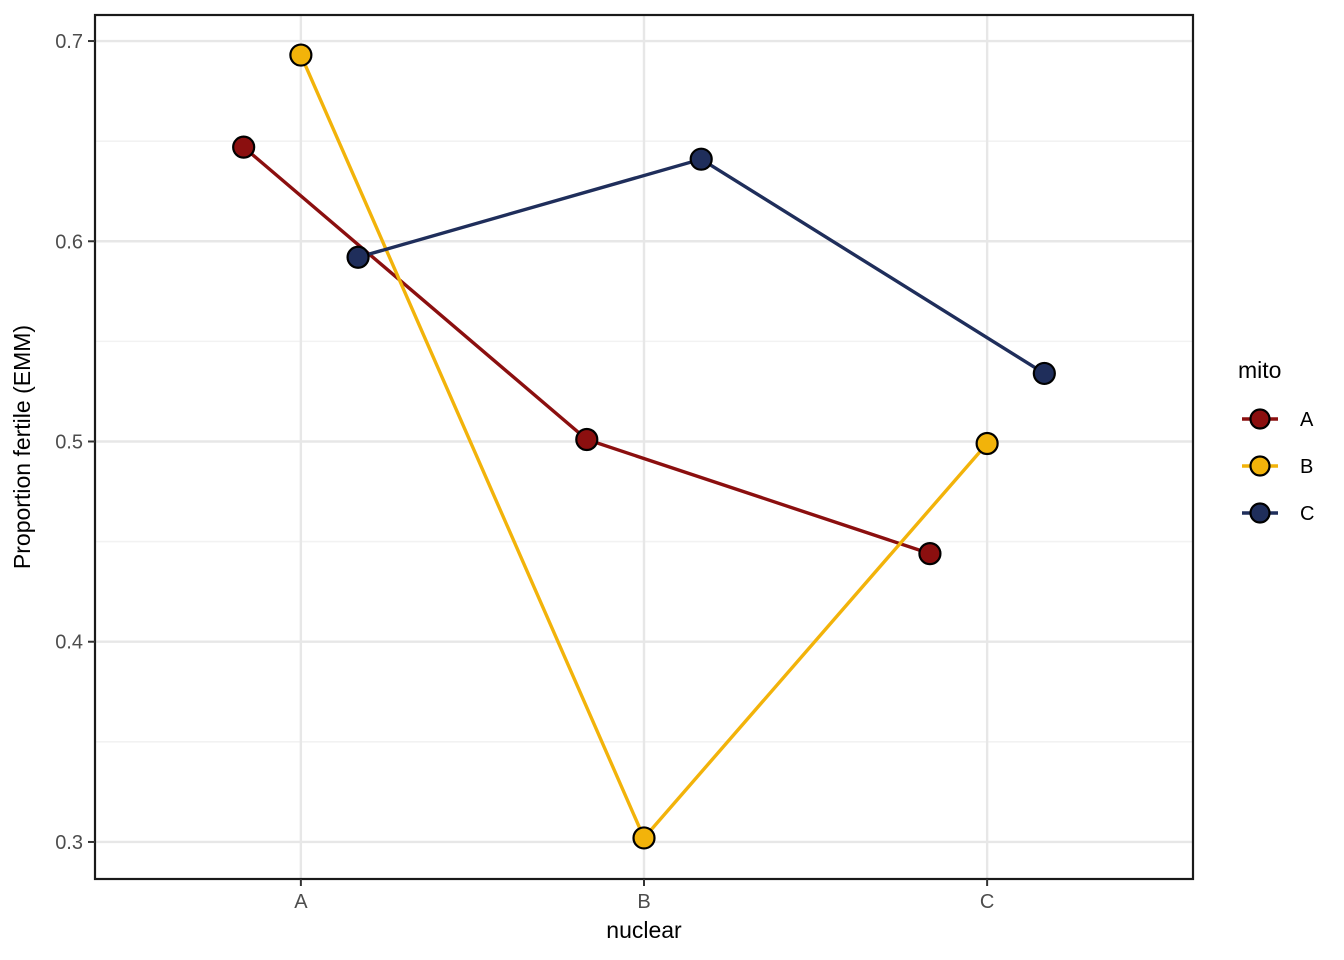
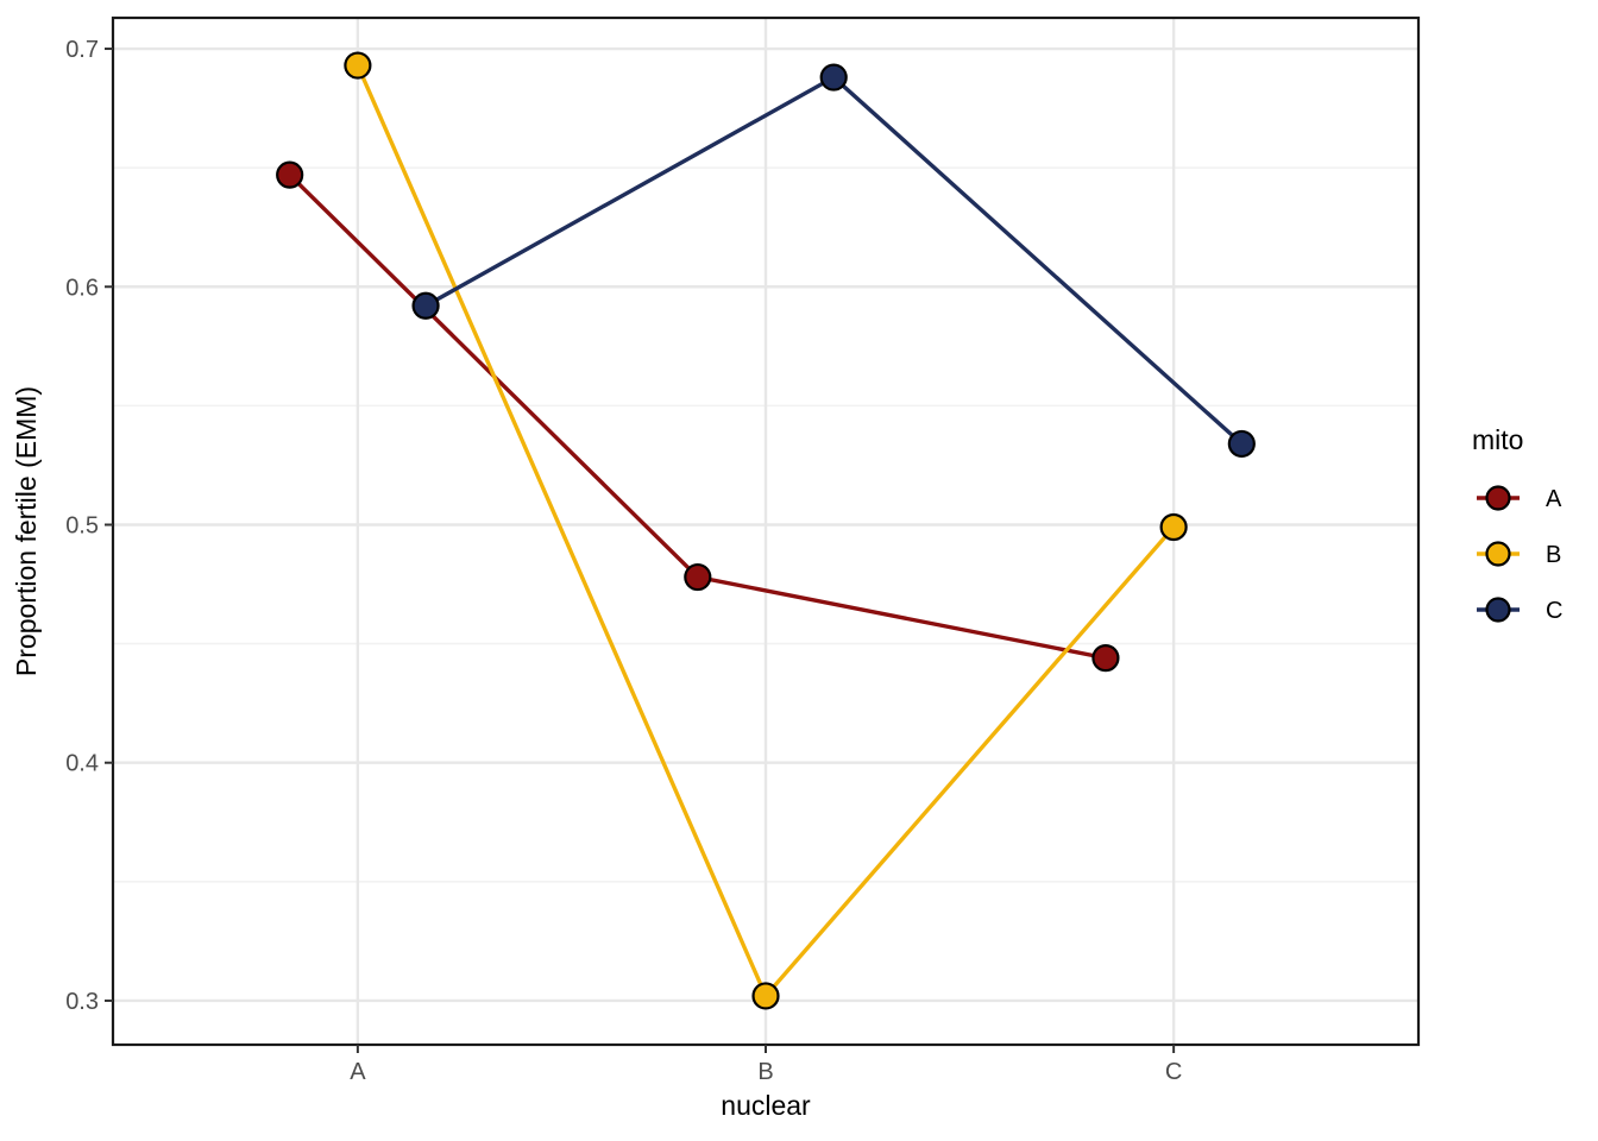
A/B: 0.501 -> 0.478
C/B: 0.641 -> 0.688
